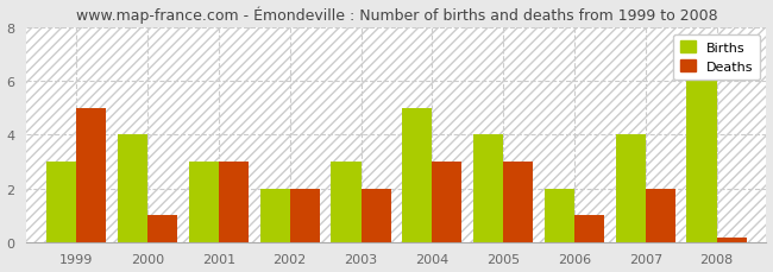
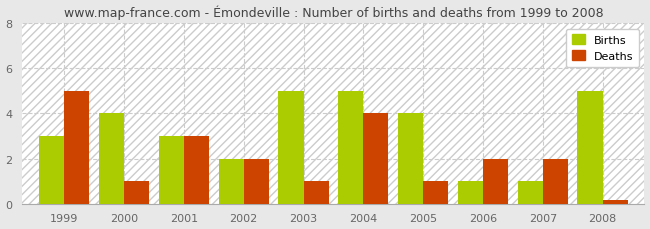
Births/2003: 3 -> 5
Deaths/2003: 2.00 -> 1.00
Deaths/2004: 3.00 -> 4.00
Deaths/2005: 3.00 -> 1.00
Births/2006: 2 -> 1
Deaths/2006: 1.00 -> 2.00
Births/2007: 4 -> 1
Births/2008: 6 -> 5
